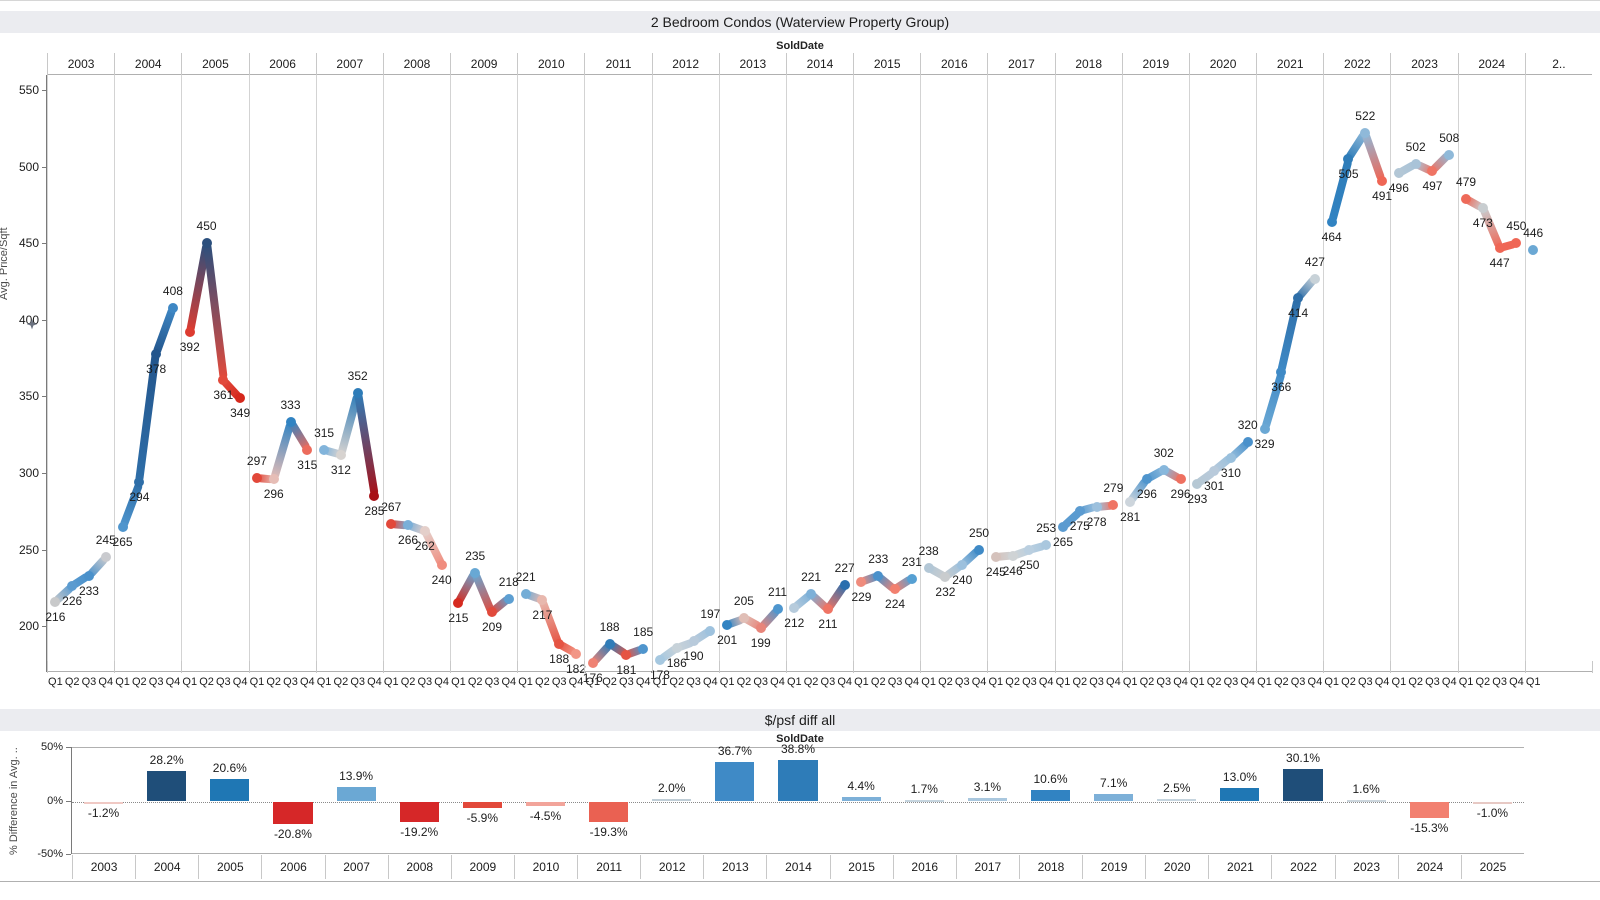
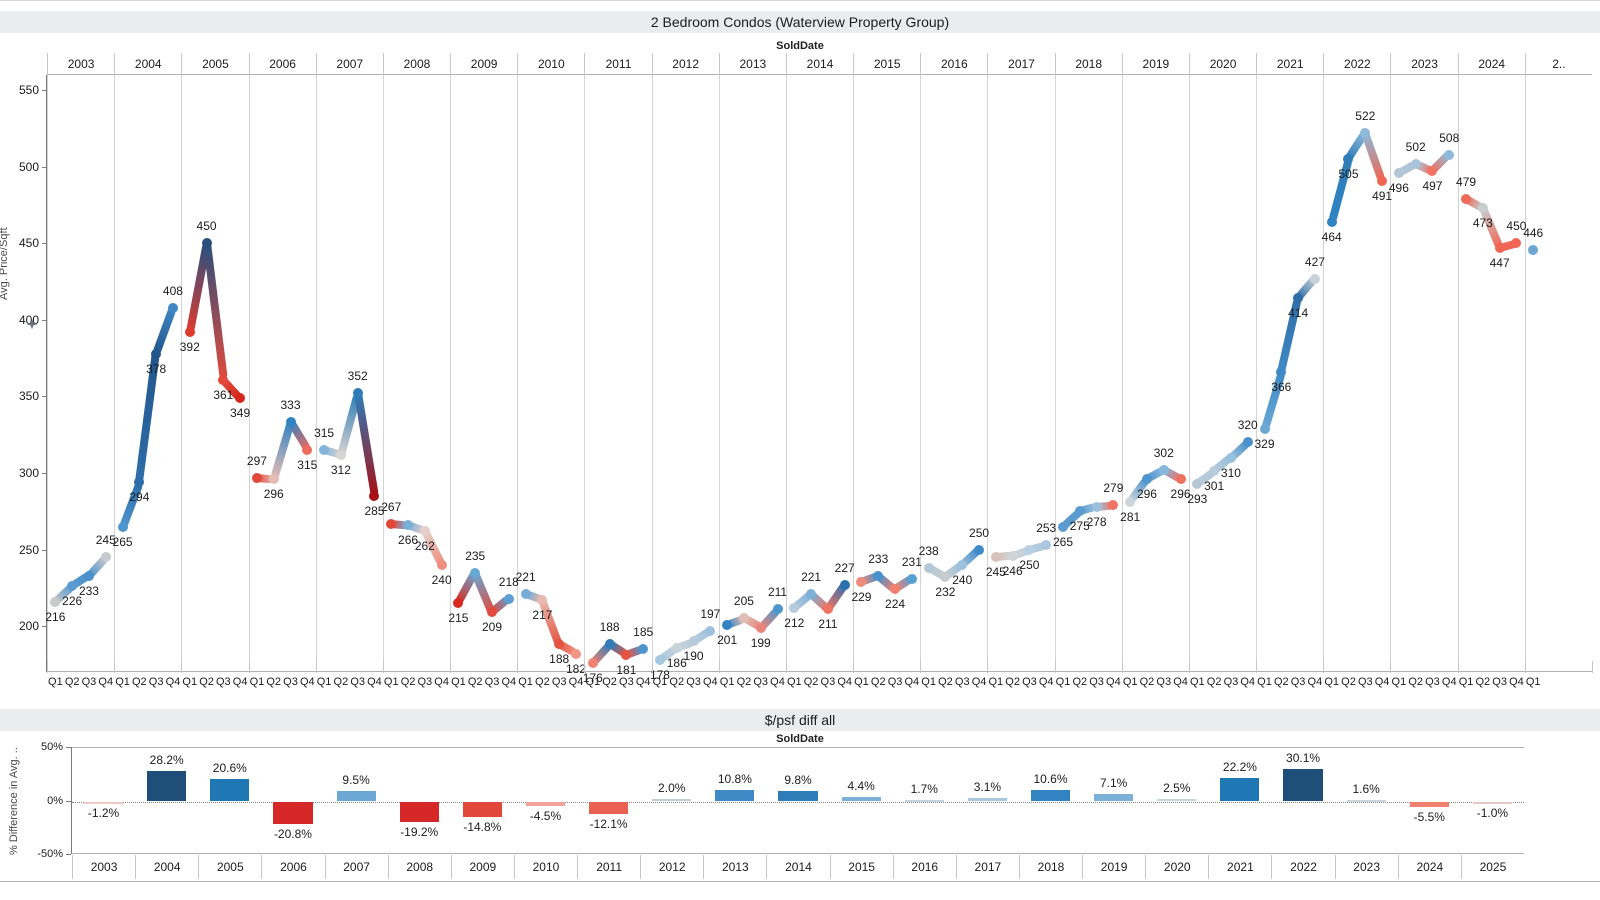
$/psf diff all/2007: 13.9% -> 9.5%
$/psf diff all/2009: -5.9% -> -14.8%
$/psf diff all/2011: -19.3% -> -12.1%
$/psf diff all/2013: 36.7% -> 10.8%
$/psf diff all/2014: 38.8% -> 9.8%
$/psf diff all/2021: 13.0% -> 22.2%
$/psf diff all/2024: -15.3% -> -5.5%
